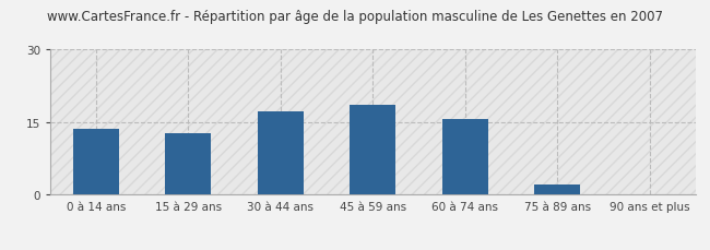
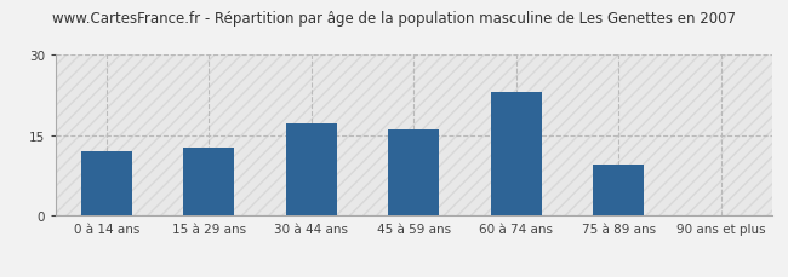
0 à 14 ans: 13.5 -> 12.0
45 à 59 ans: 18.5 -> 16.0
60 à 74 ans: 15.5 -> 23.0
75 à 89 ans: 2.2 -> 9.5
